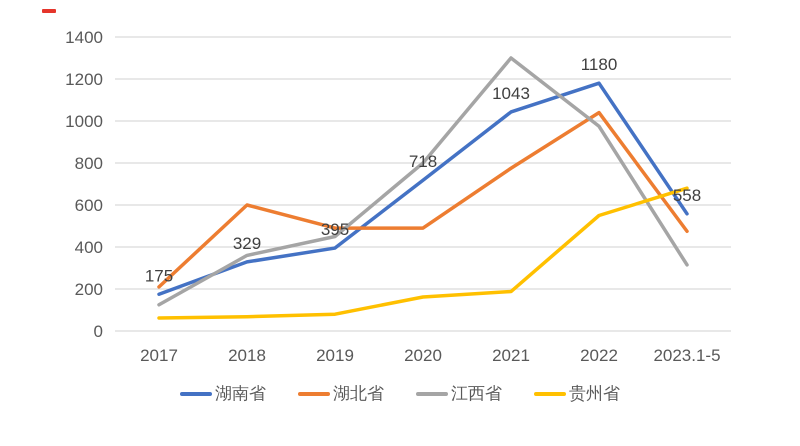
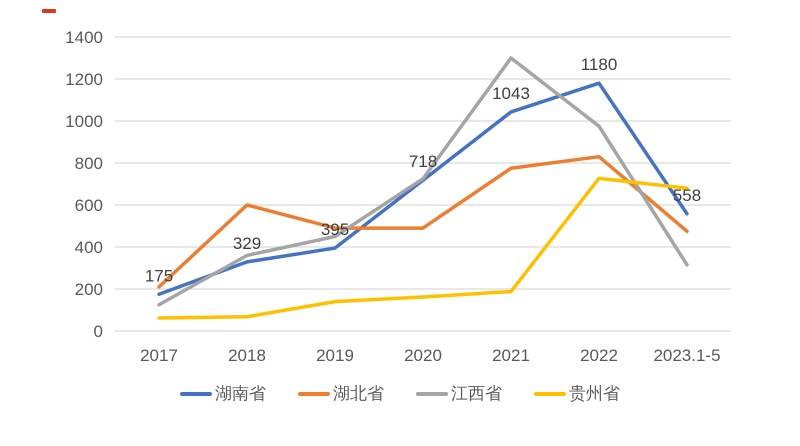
贵州省/2019: 80 -> 140
江西省/2020: 800 -> 720
湖北省/2022: 1040 -> 830
贵州省/2022: 550 -> 730
